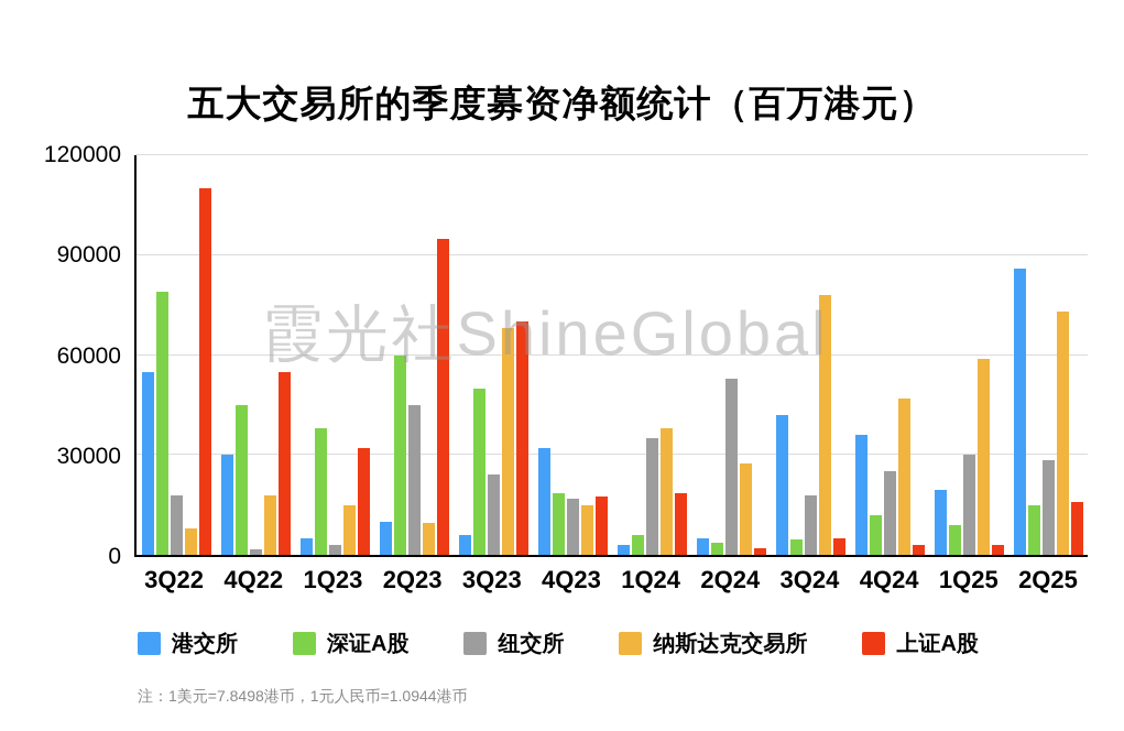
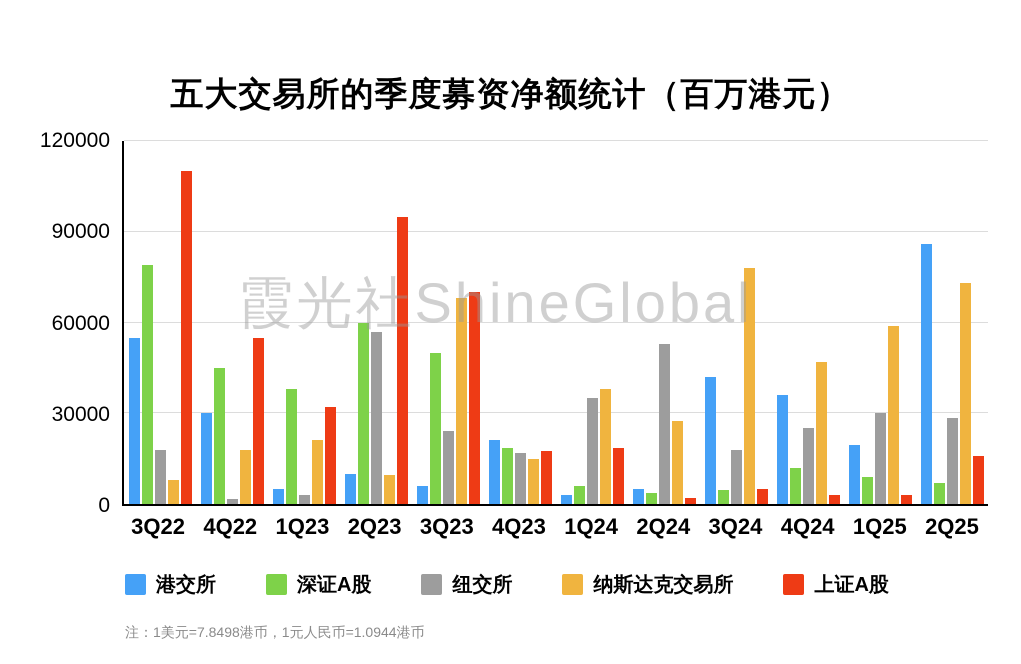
纳斯达克交易所/1Q23: 15000 -> 21000
纽交所/2Q23: 45000 -> 57000
港交所/4Q23: 32000 -> 21000
深证A股/2Q25: 15000 -> 7000
